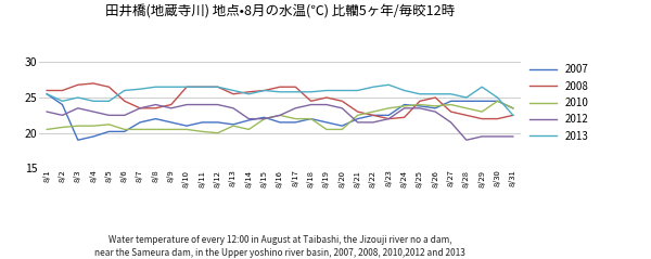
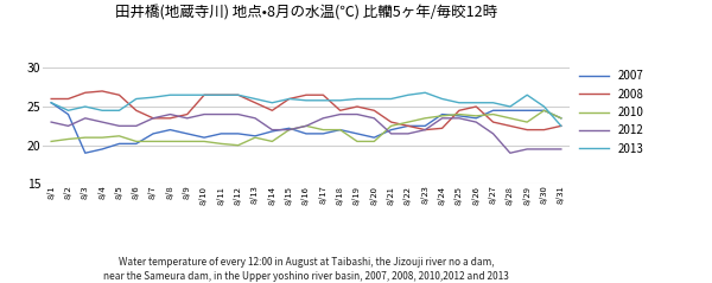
2008/8/14: 25.8 -> 24.5
